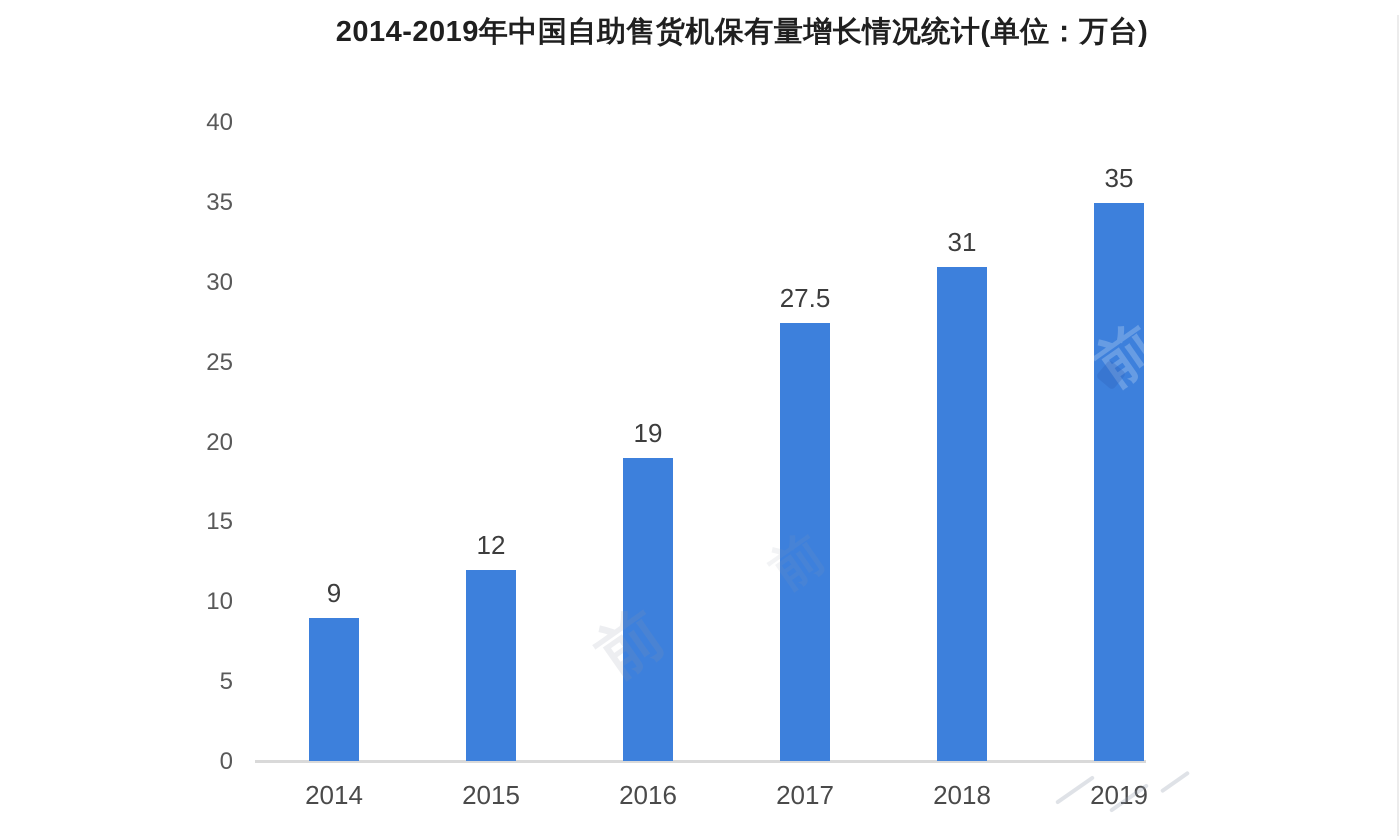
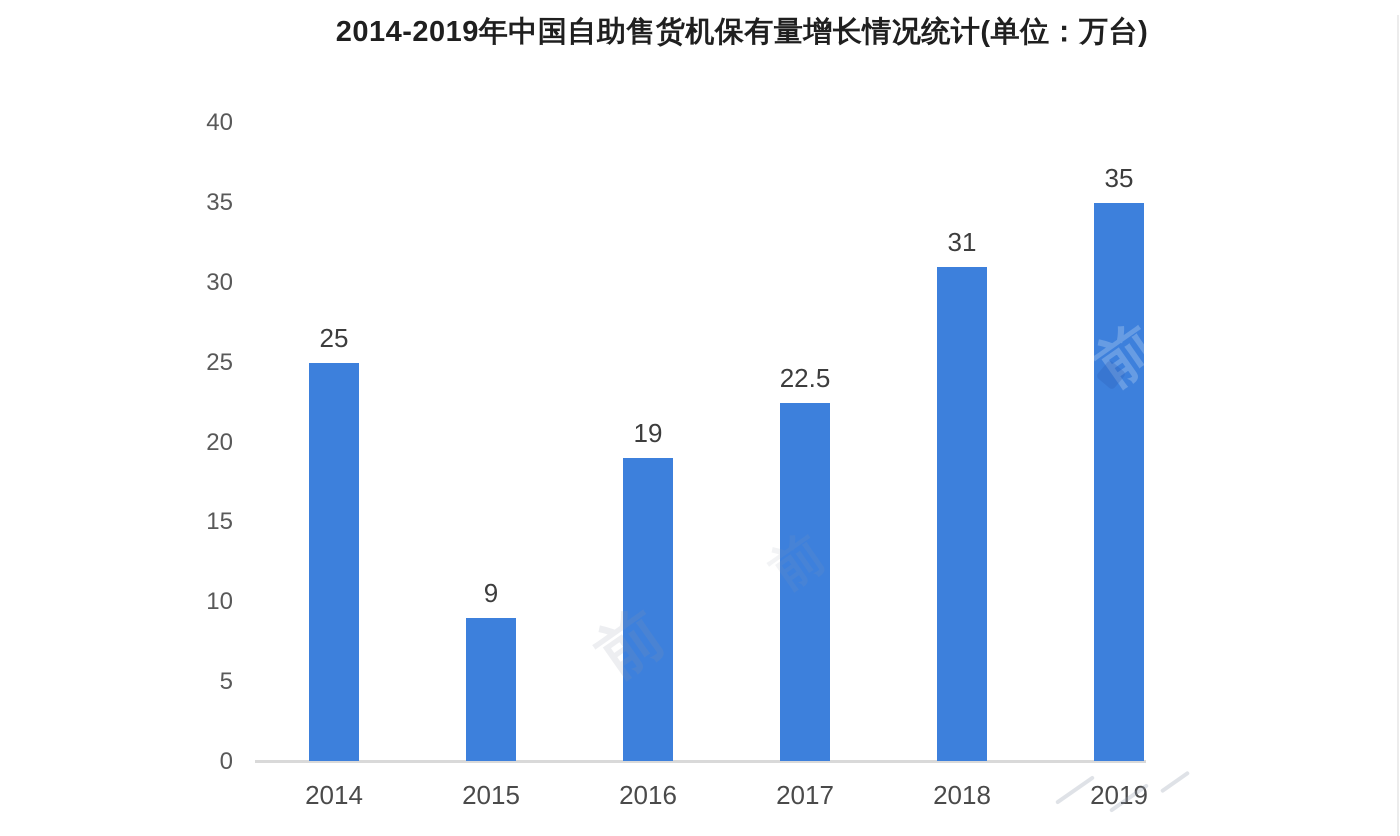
2014: 9 -> 25
2015: 12 -> 9
2017: 27.5 -> 22.5
